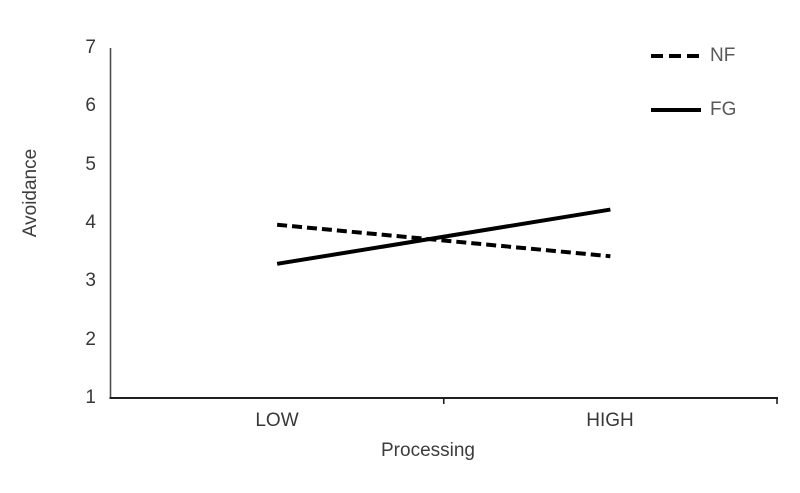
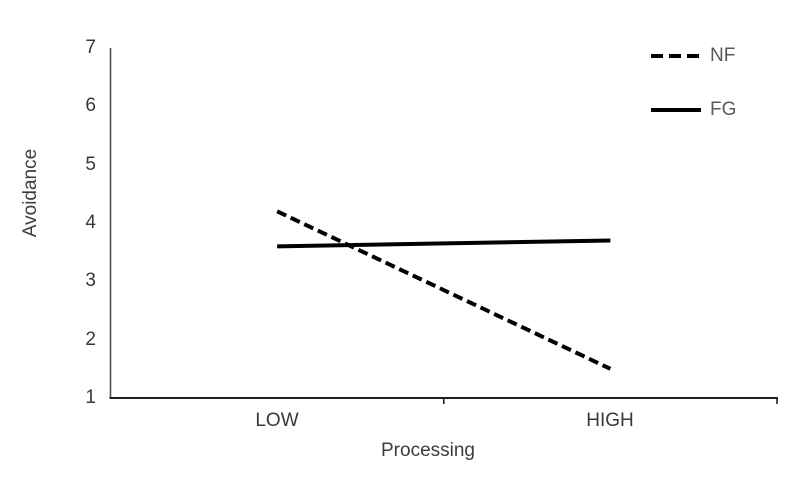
NF/LOW: 4.0 -> 4.2
FG/LOW: 3.3 -> 3.6
NF/HIGH: 3.4 -> 1.5
FG/HIGH: 4.2 -> 3.7
